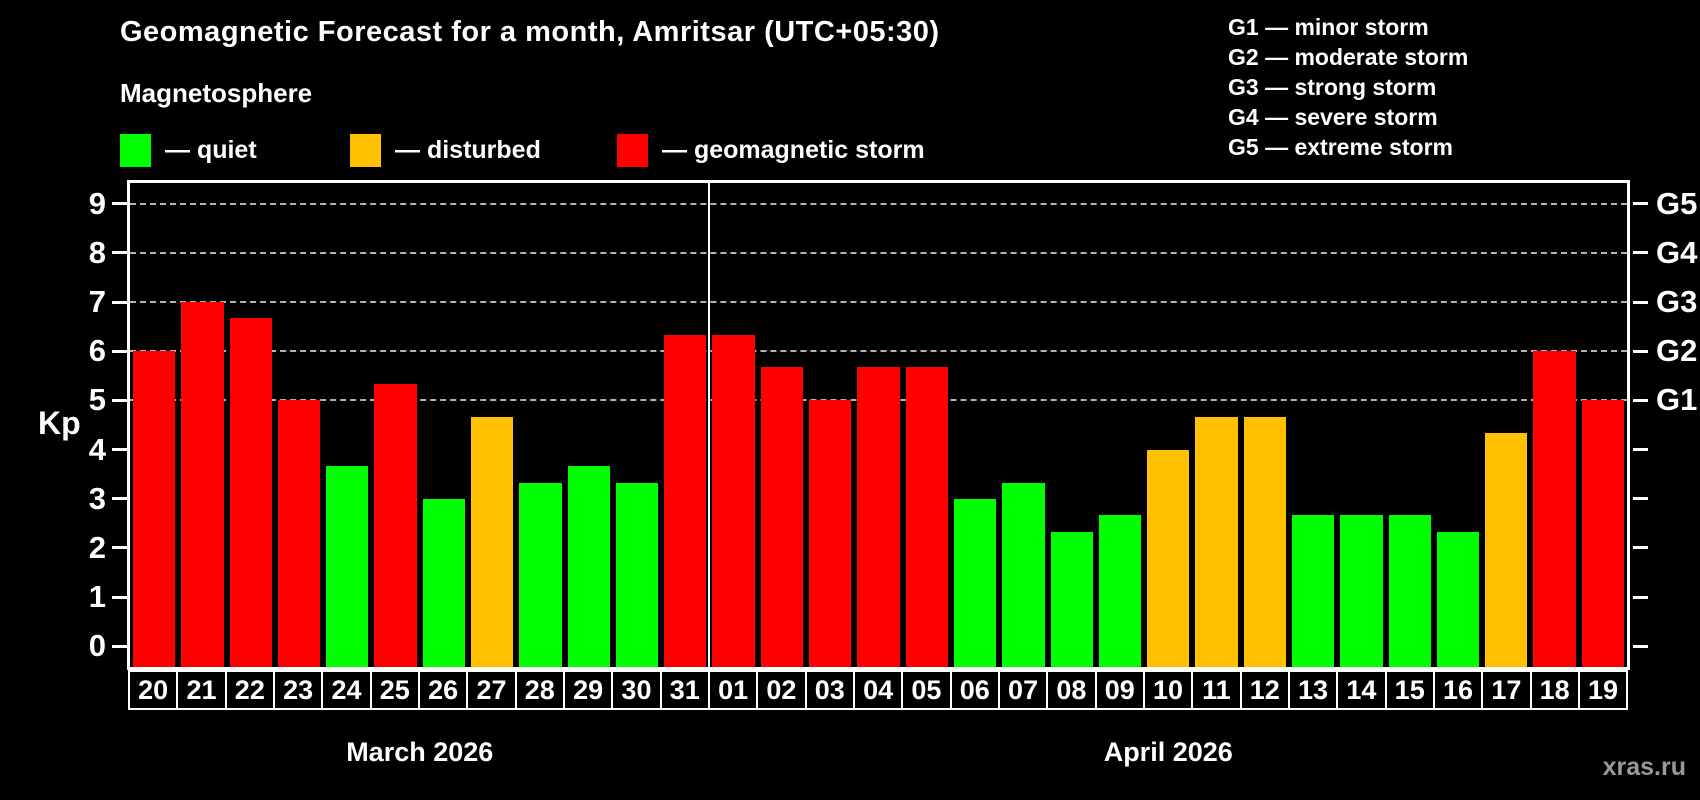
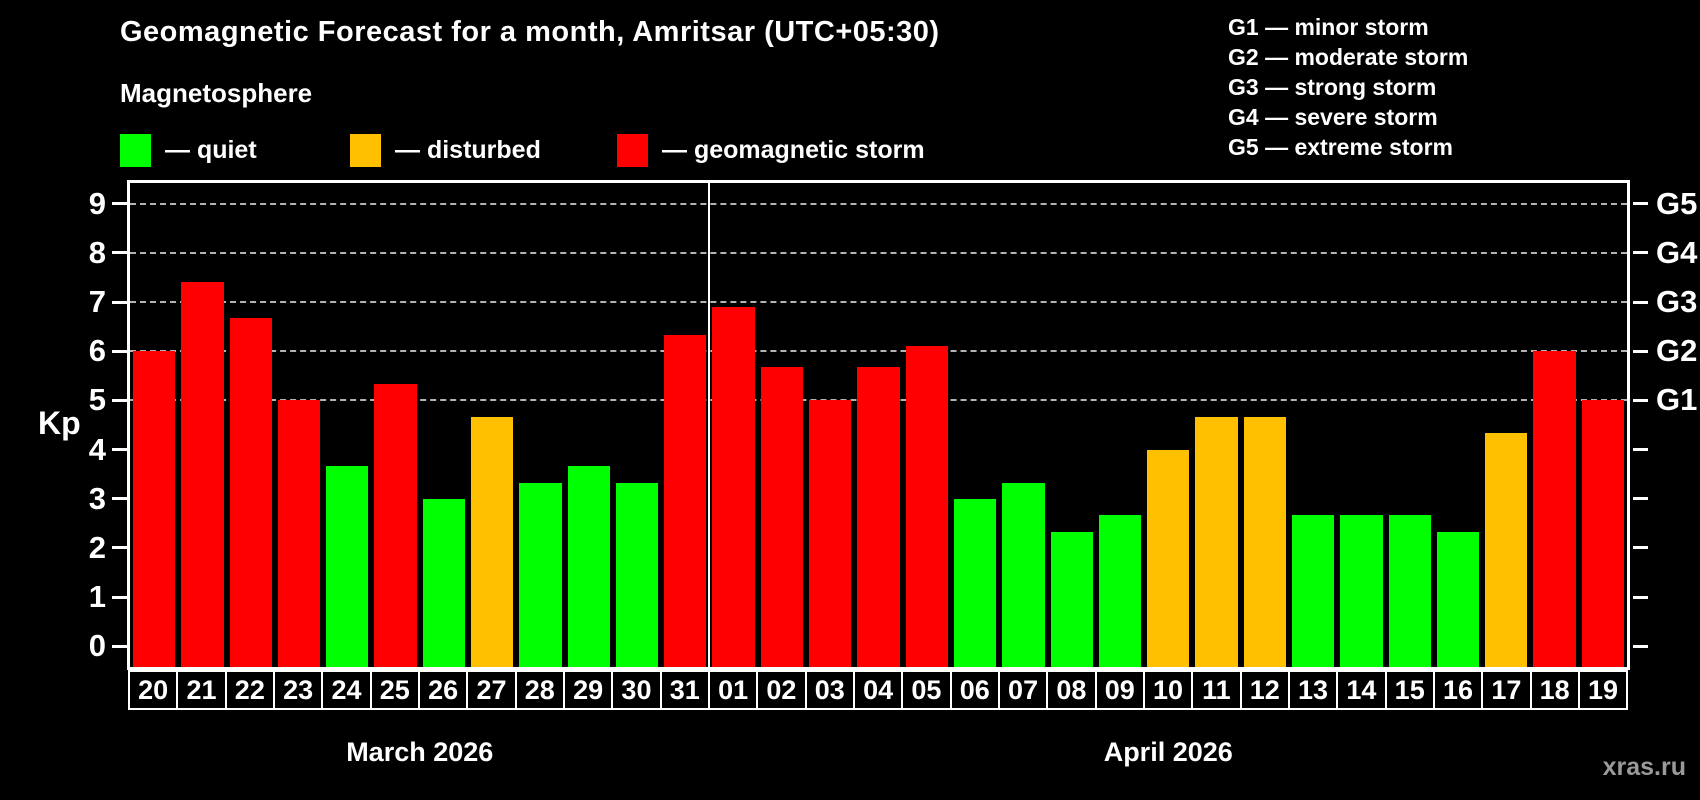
21: 7.0 -> 7.4
01: 6.3 -> 6.9
05: 5.7 -> 6.1
